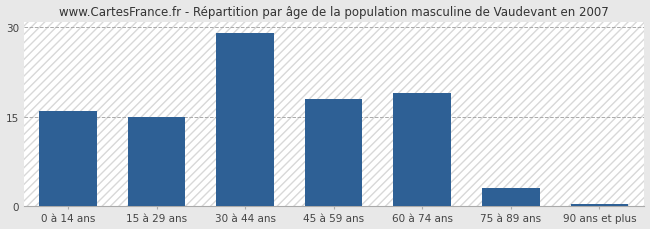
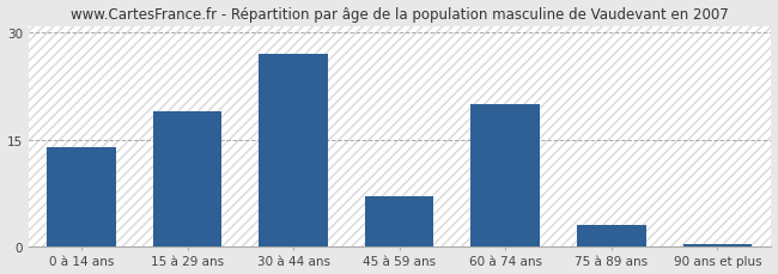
0 à 14 ans: 16.0 -> 14.0
15 à 29 ans: 15.0 -> 19.0
30 à 44 ans: 29.0 -> 27.0
45 à 59 ans: 18.0 -> 7.0
60 à 74 ans: 19.0 -> 20.0
